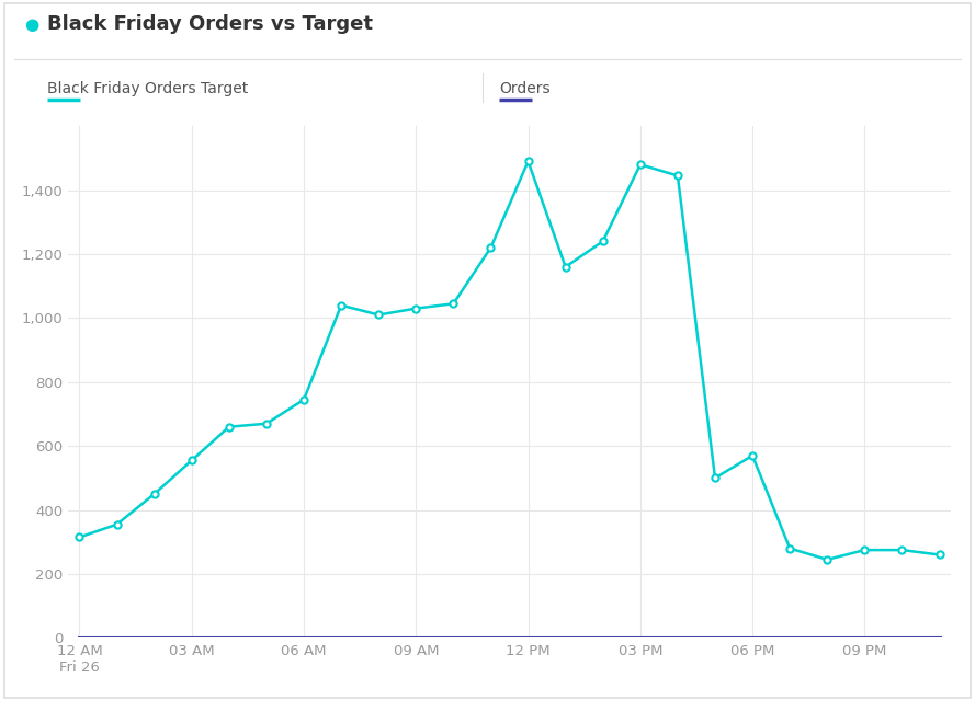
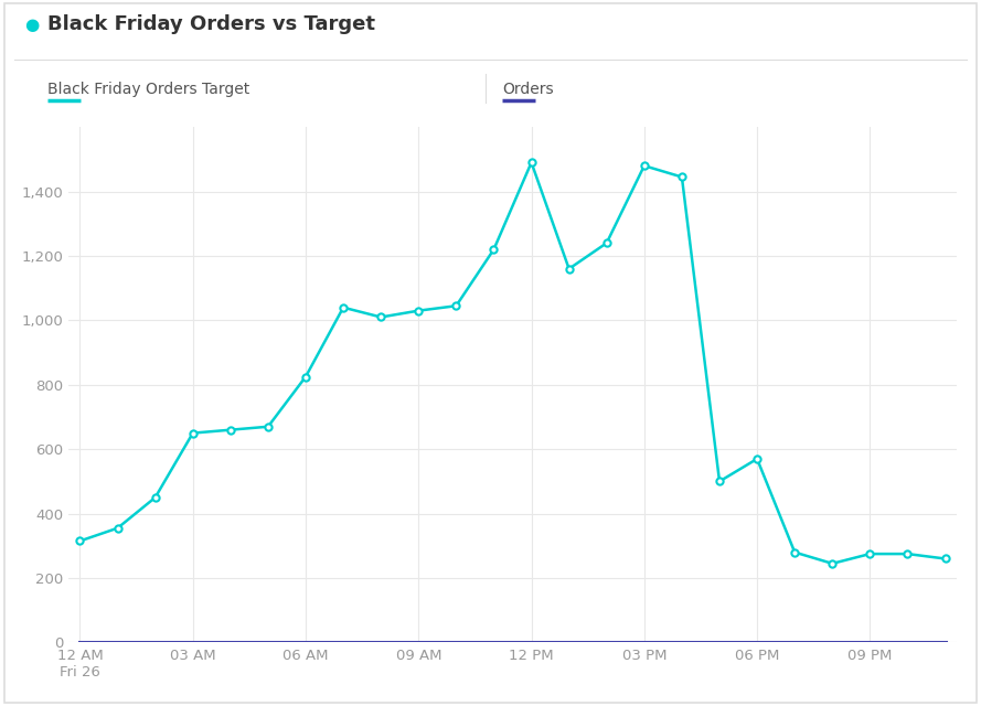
03 AM: 555 -> 650
06 AM: 745 -> 825
